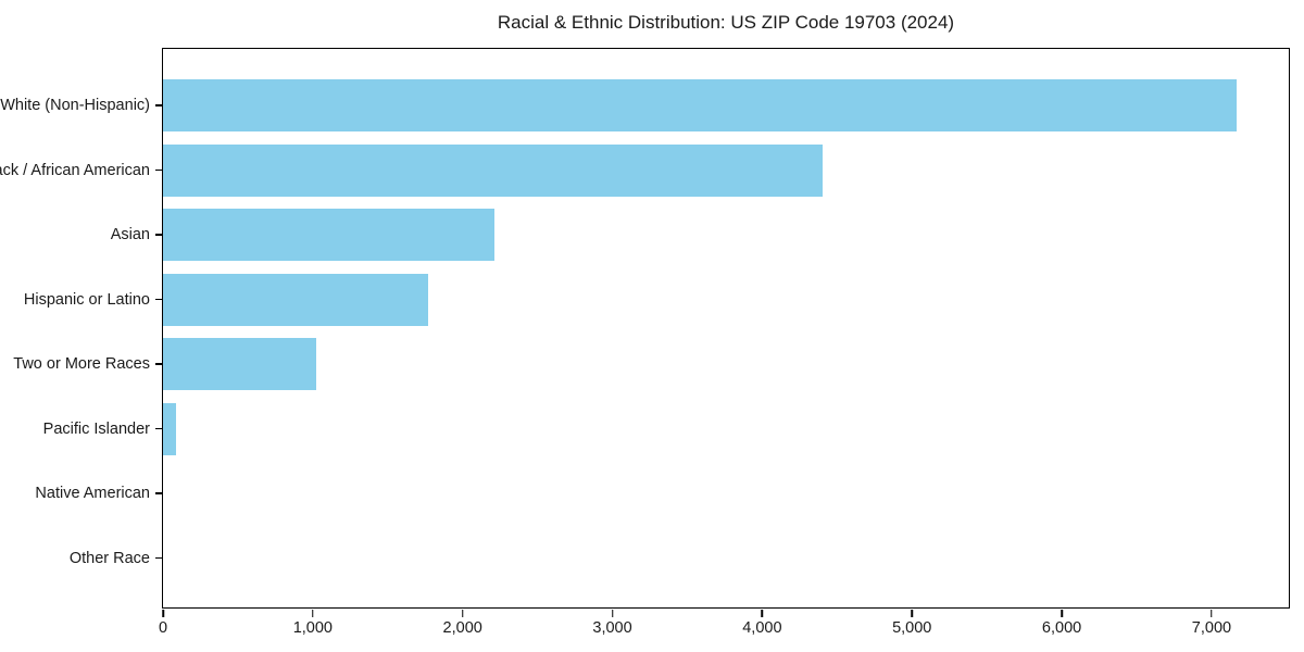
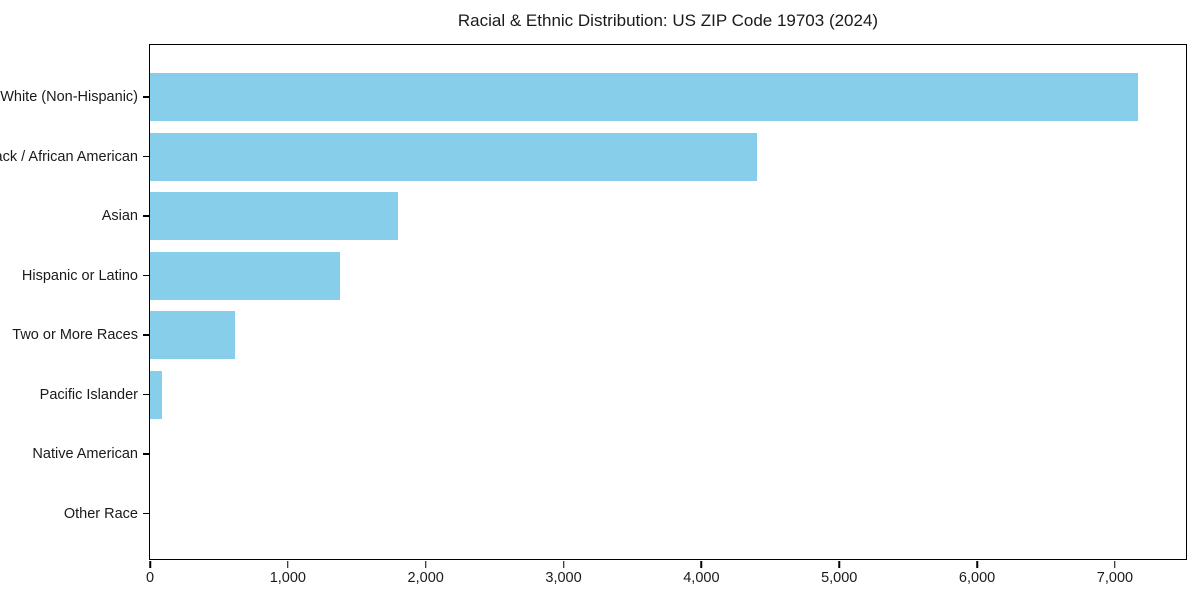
Asian: 2210 -> 1800
Hispanic or Latino: 1770 -> 1380
Two or More Races: 1020 -> 620
